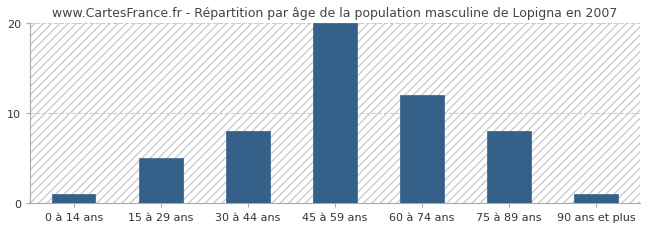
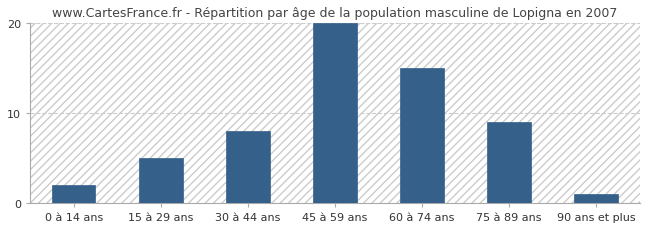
0 à 14 ans: 1 -> 2
60 à 74 ans: 12 -> 15
75 à 89 ans: 8 -> 9
